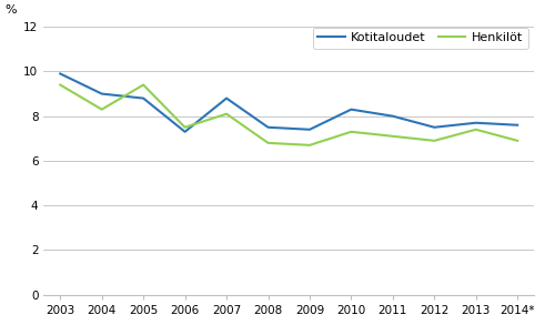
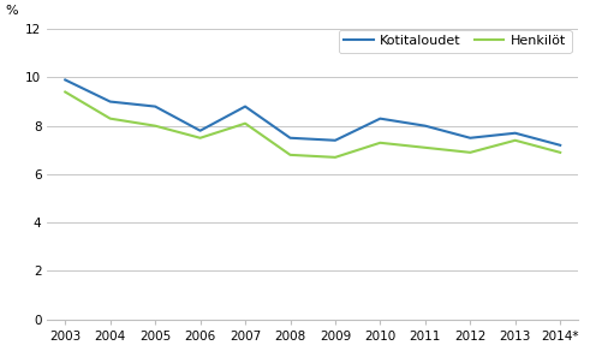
Henkilöt/2005: 9.4 -> 8.0
Kotitaloudet/2006: 7.3 -> 7.8
Kotitaloudet/2014*: 7.6 -> 7.2
